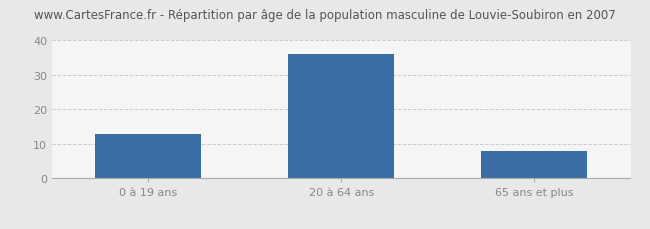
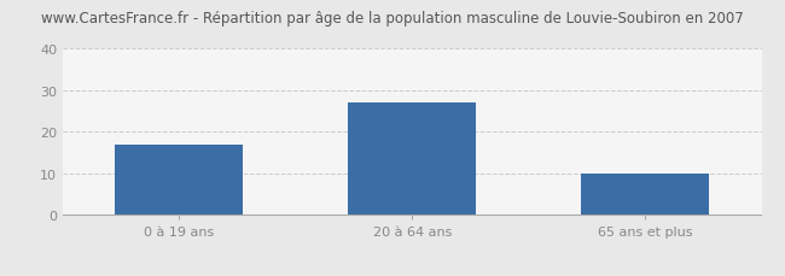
0 à 19 ans: 13 -> 17
20 à 64 ans: 36 -> 27
65 ans et plus: 8 -> 10
